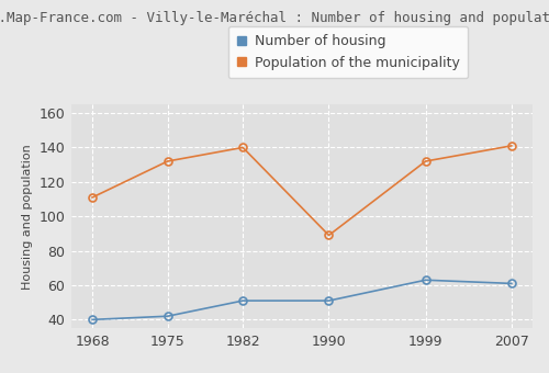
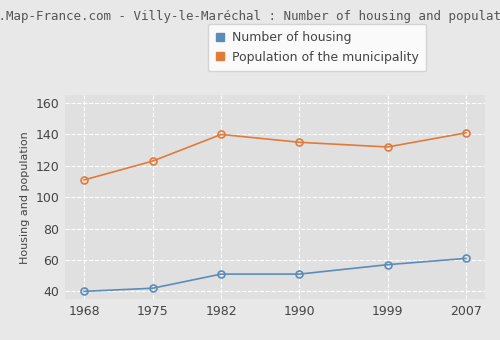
Population of the municipality/1975: 132 -> 123
Population of the municipality/1990: 89 -> 135
Number of housing/1999: 63 -> 57
